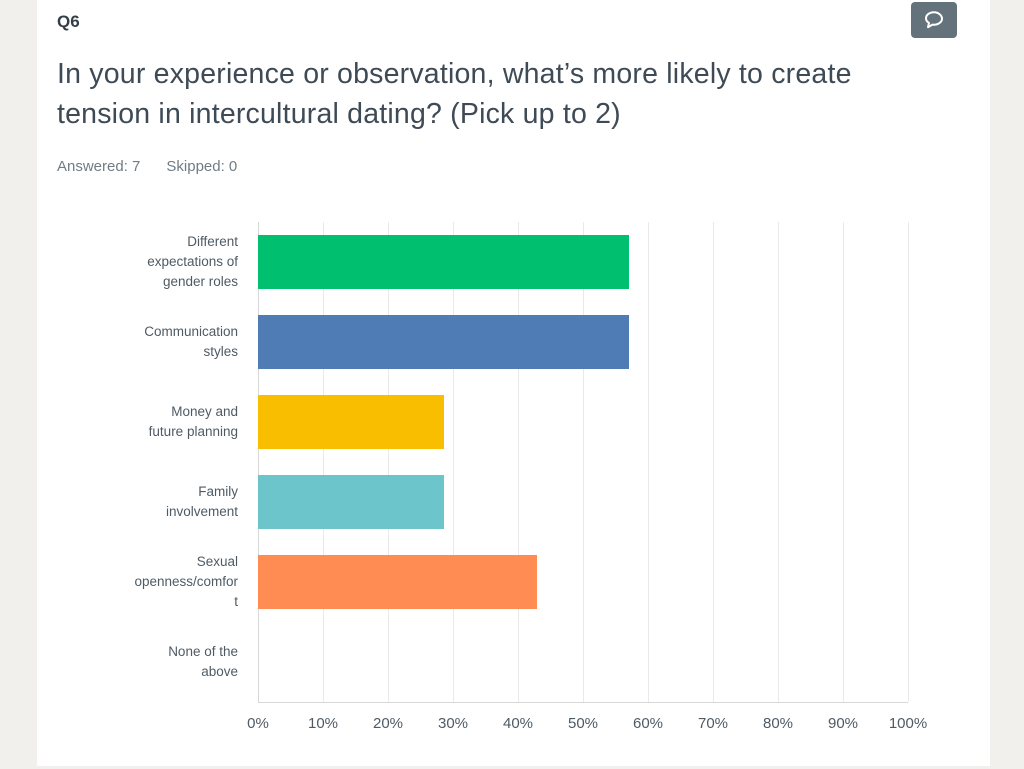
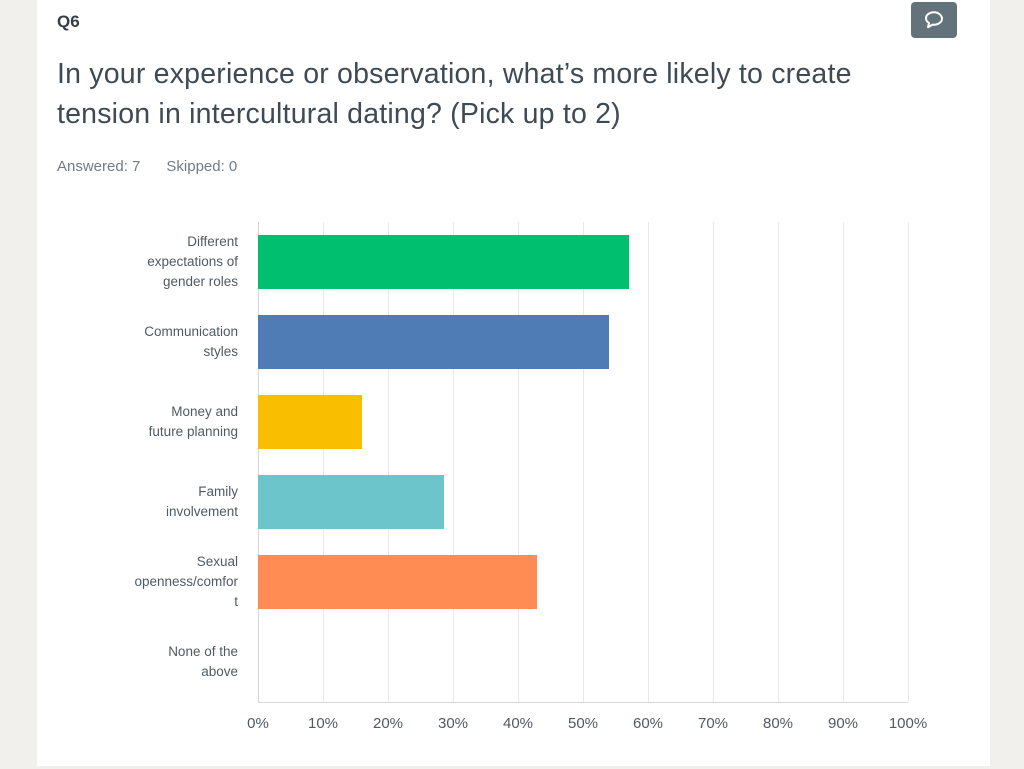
Communication styles: 57% -> 54%
Money and future planning: 29% -> 16%
